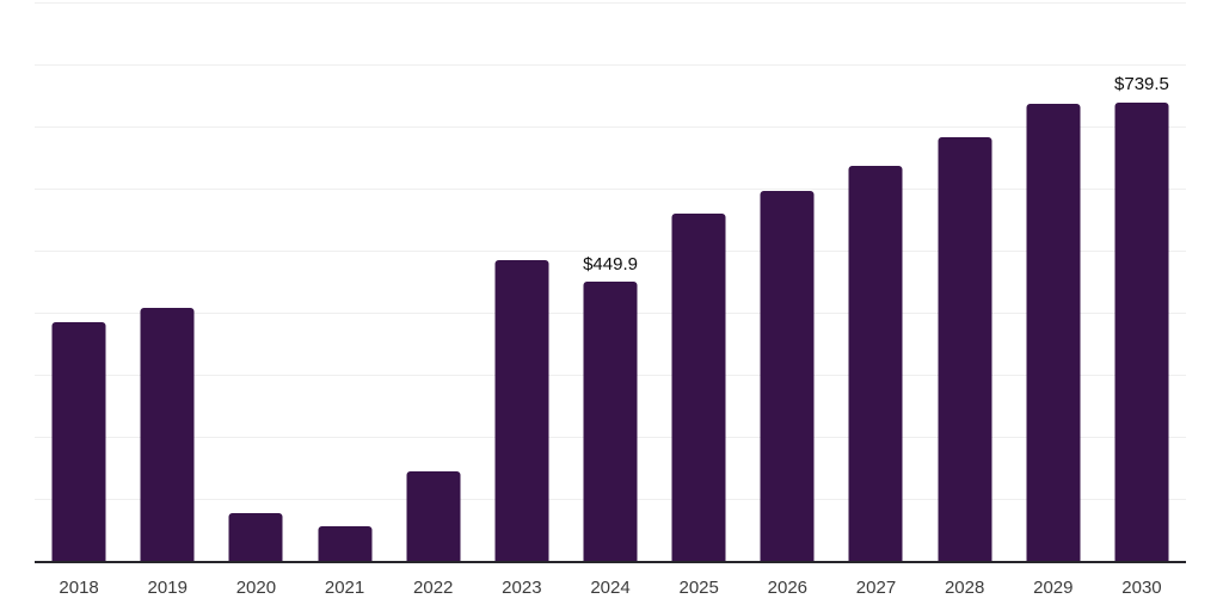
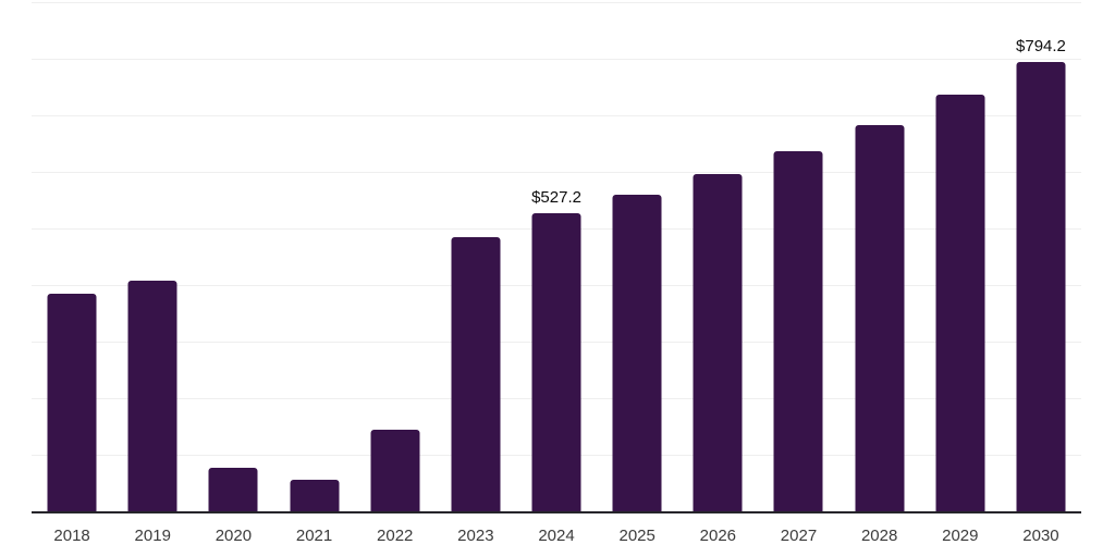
2024: $449.9 -> $527.2
2030: $739.5 -> $794.2
